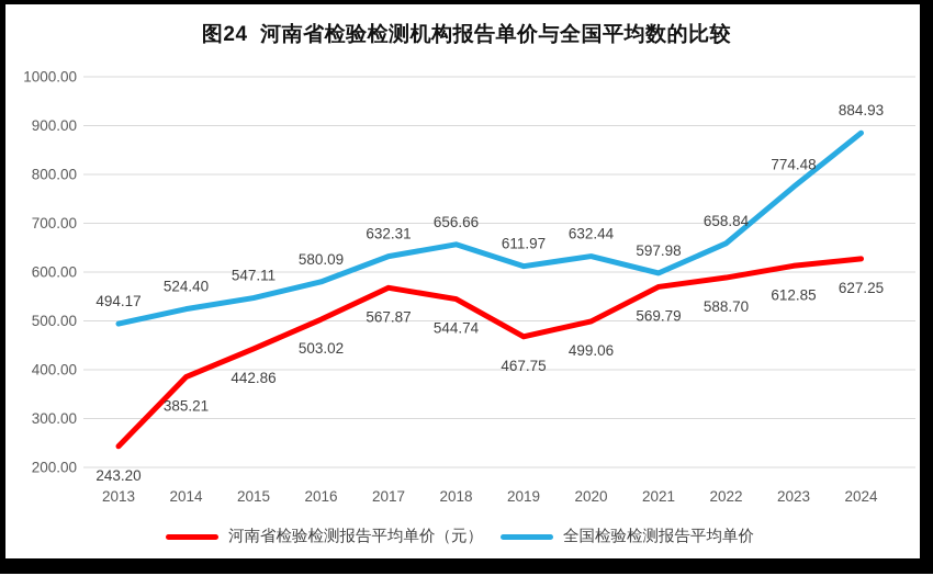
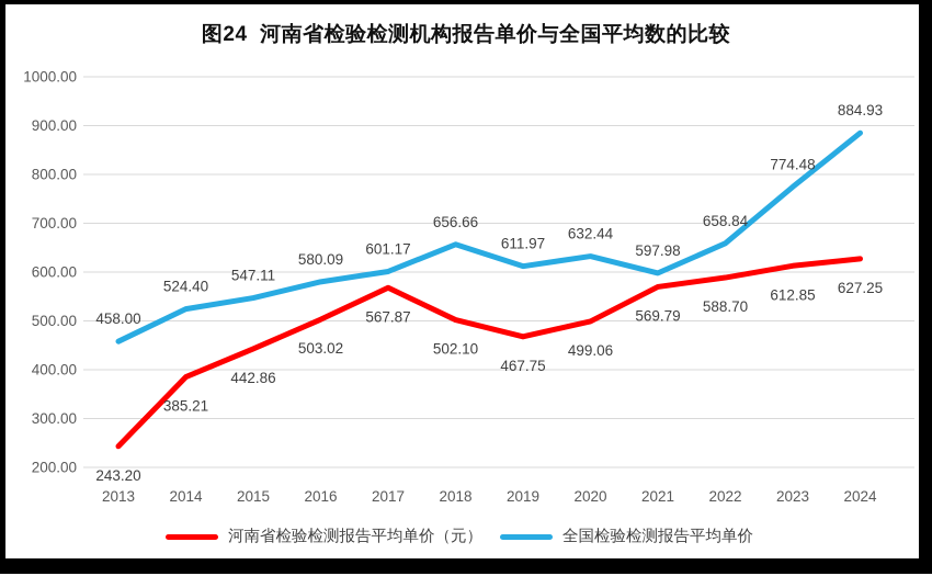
全国检验检测报告平均单价/2013: 494.17 -> 458.00
全国检验检测报告平均单价/2017: 632.31 -> 601.17
河南省检验检测报告平均单价（元）/2018: 544.74 -> 502.10
